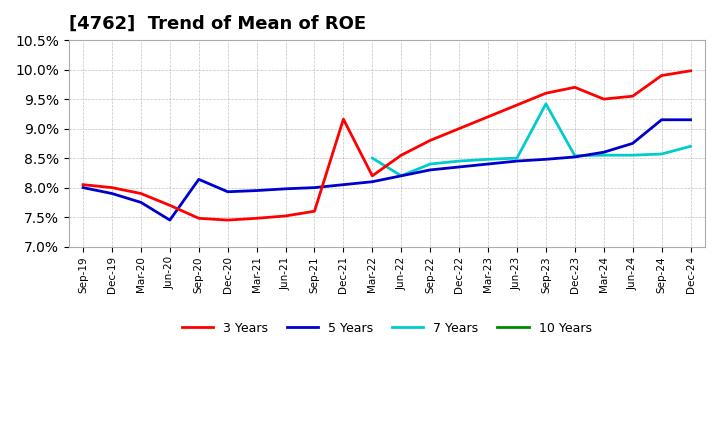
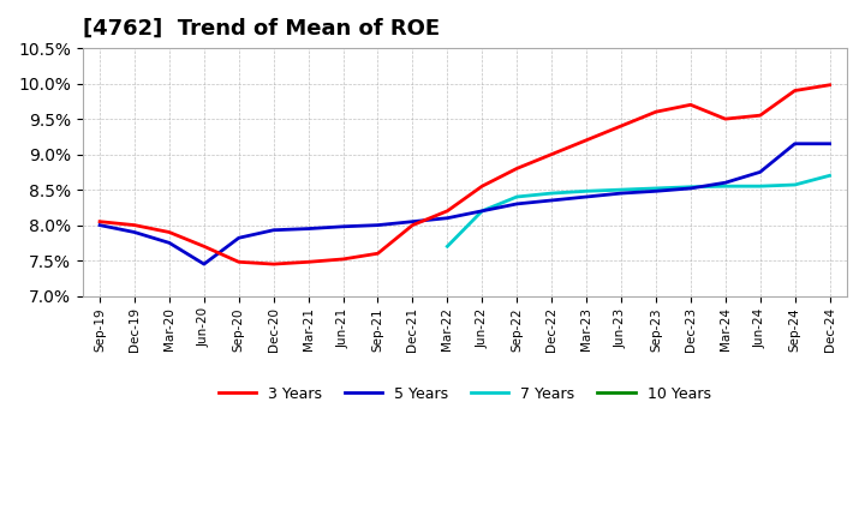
5 Years/Sep-20: 8.14% -> 7.82%
3 Years/Dec-21: 9.16% -> 8.00%
7 Years/Mar-22: 8.50% -> 7.70%
7 Years/Sep-23: 9.42% -> 8.52%
